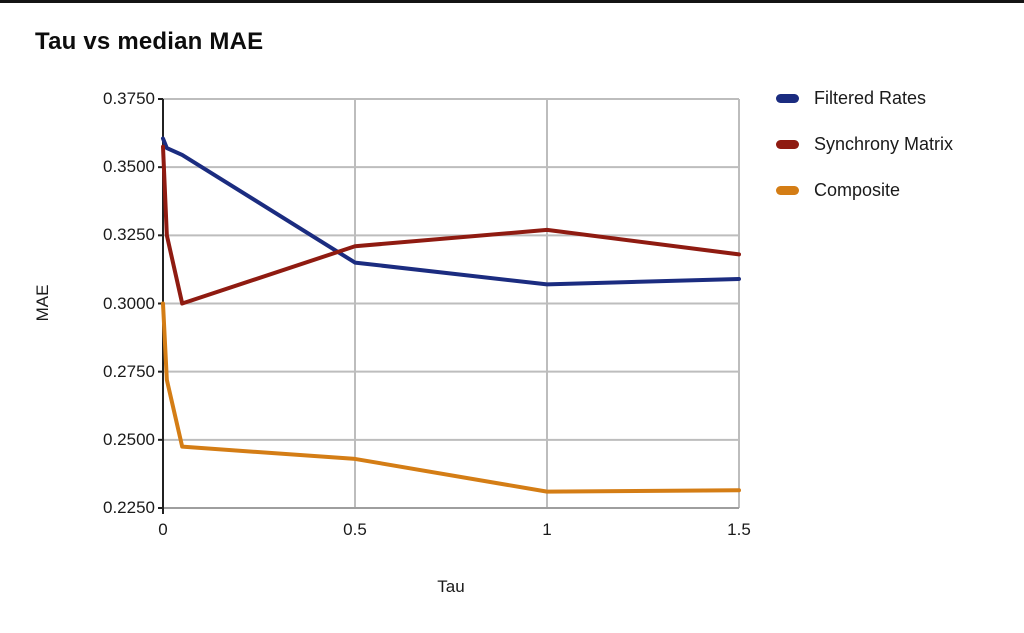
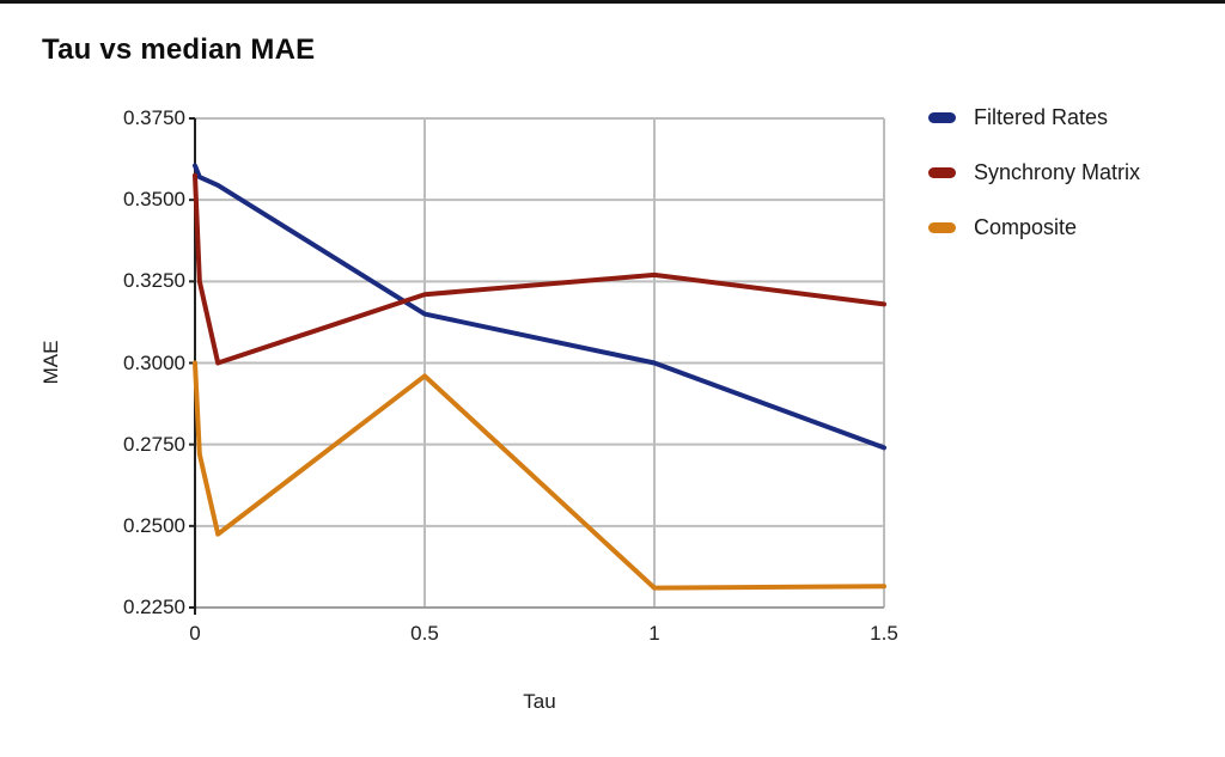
Composite/0.5: 0.243 -> 0.296
Filtered Rates/1: 0.307 -> 0.300
Filtered Rates/1.5: 0.309 -> 0.274
